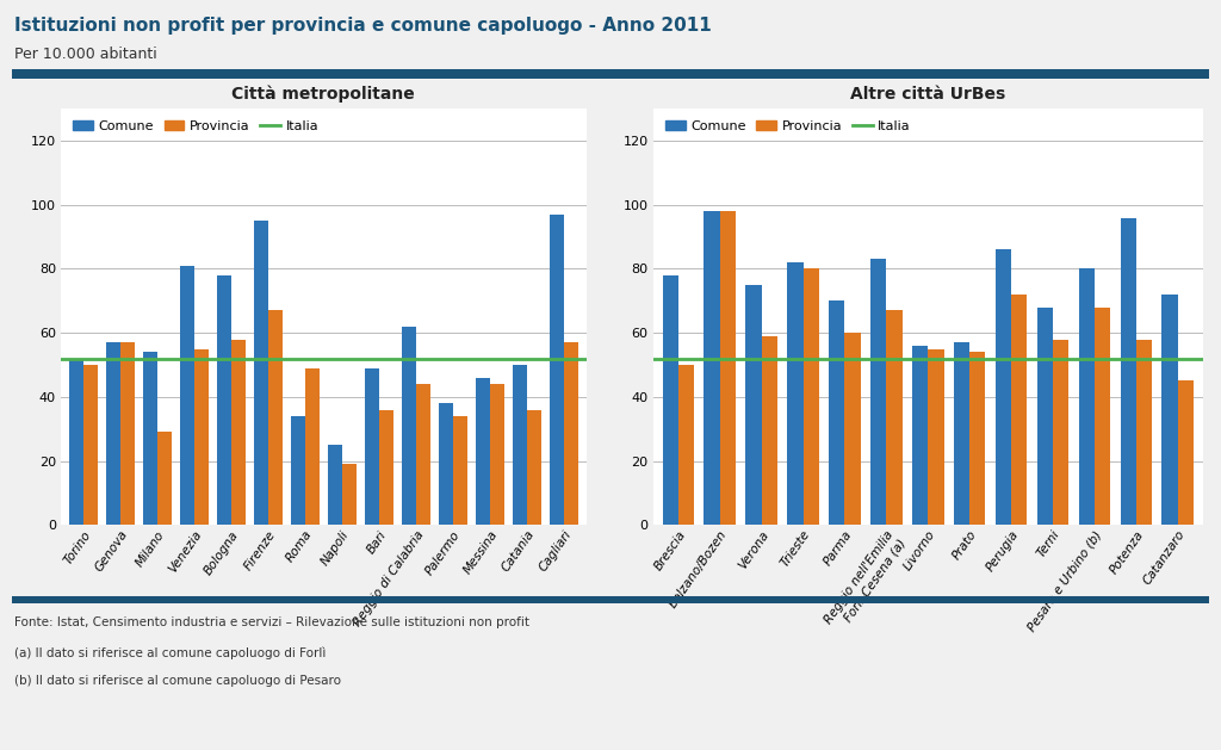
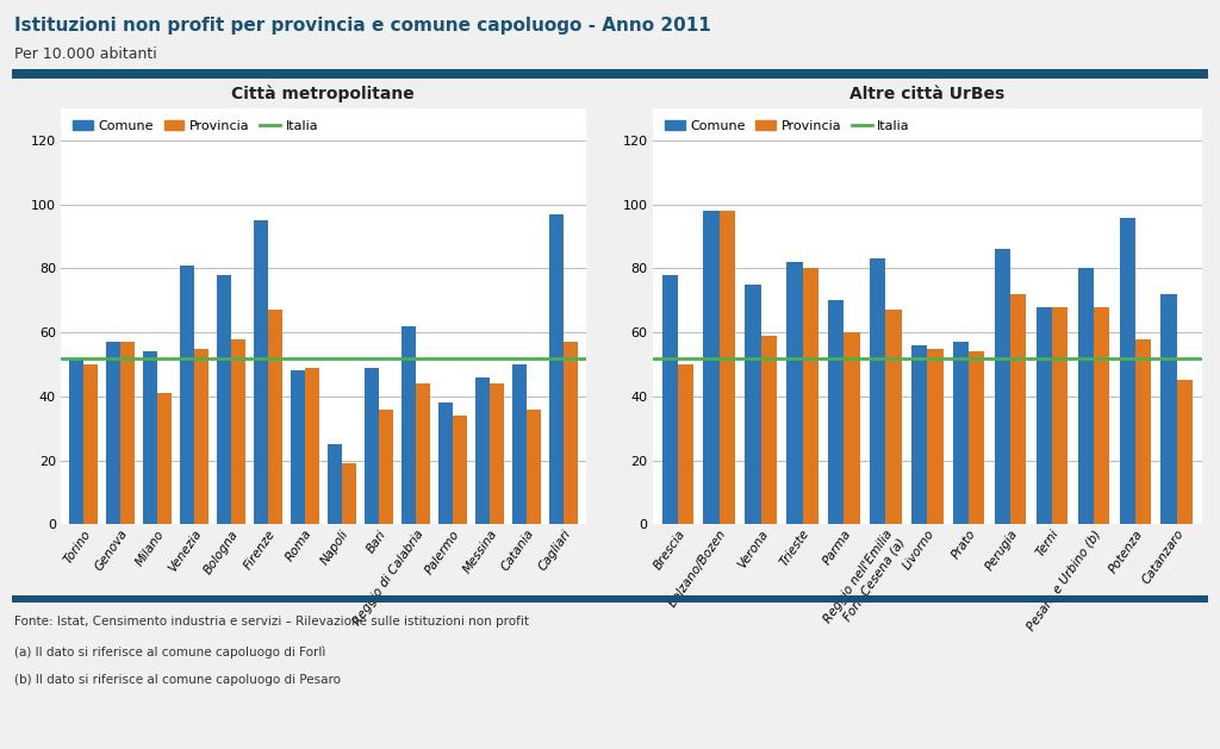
Città metropolitane/Provincia/Milano: 29 -> 41
Città metropolitane/Comune/Roma: 34 -> 48
Altre città UrBes/Provincia/Terni: 58 -> 68
